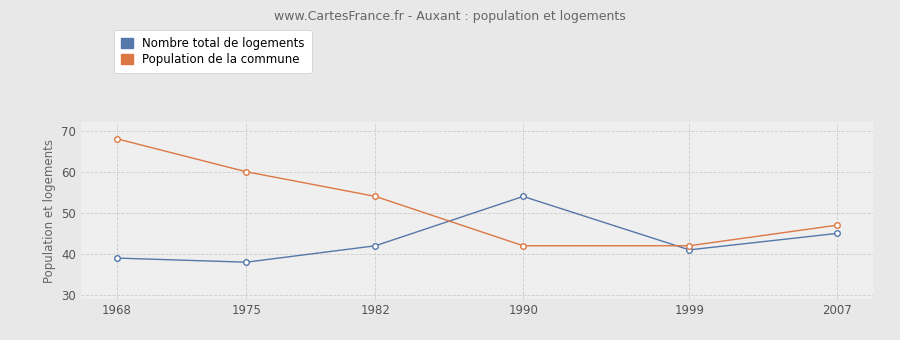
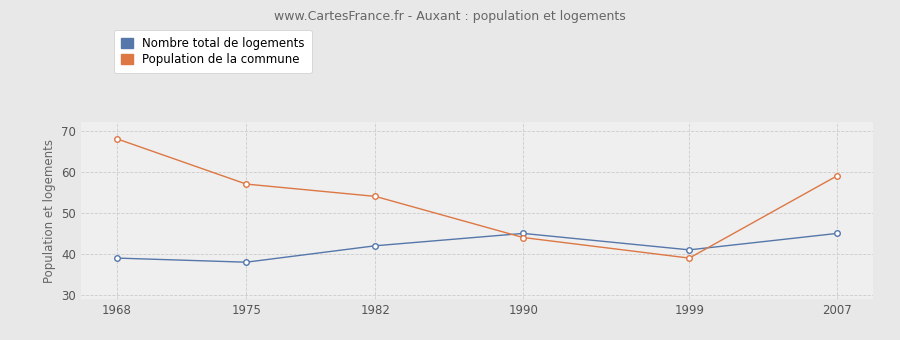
Population de la commune/1975: 60 -> 57
Nombre total de logements/1990: 54 -> 45
Population de la commune/1990: 42 -> 44
Population de la commune/1999: 42 -> 39
Population de la commune/2007: 47 -> 59
